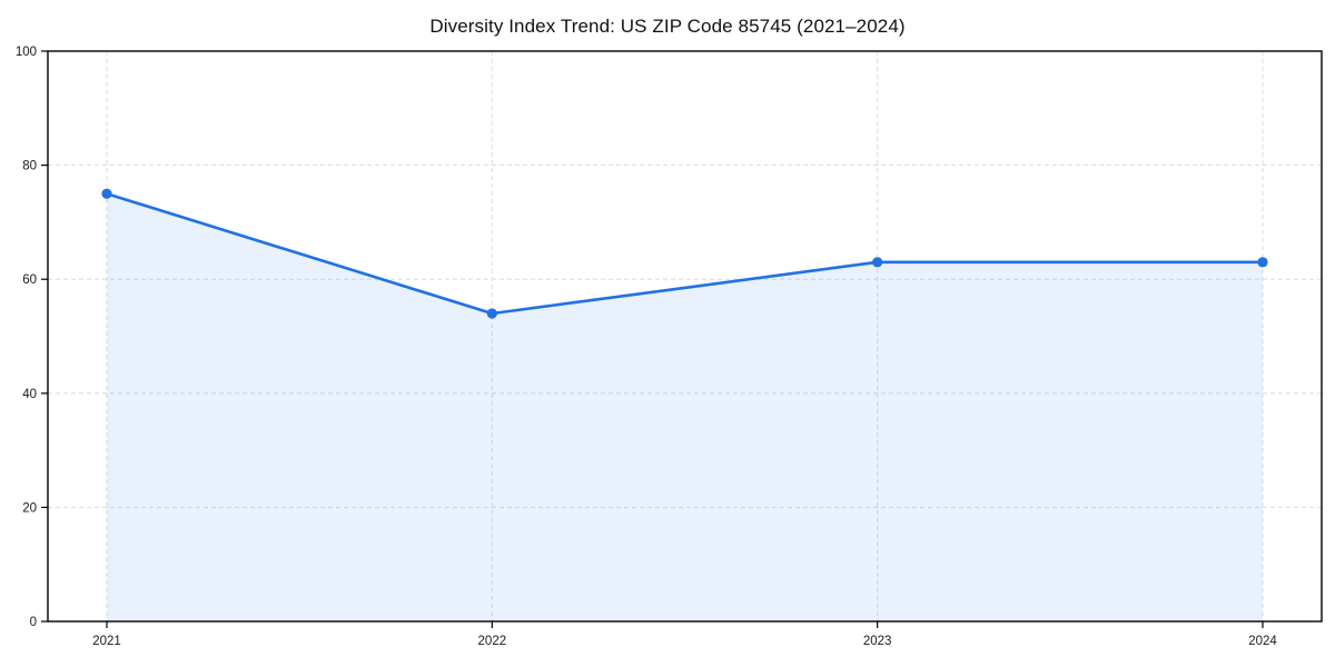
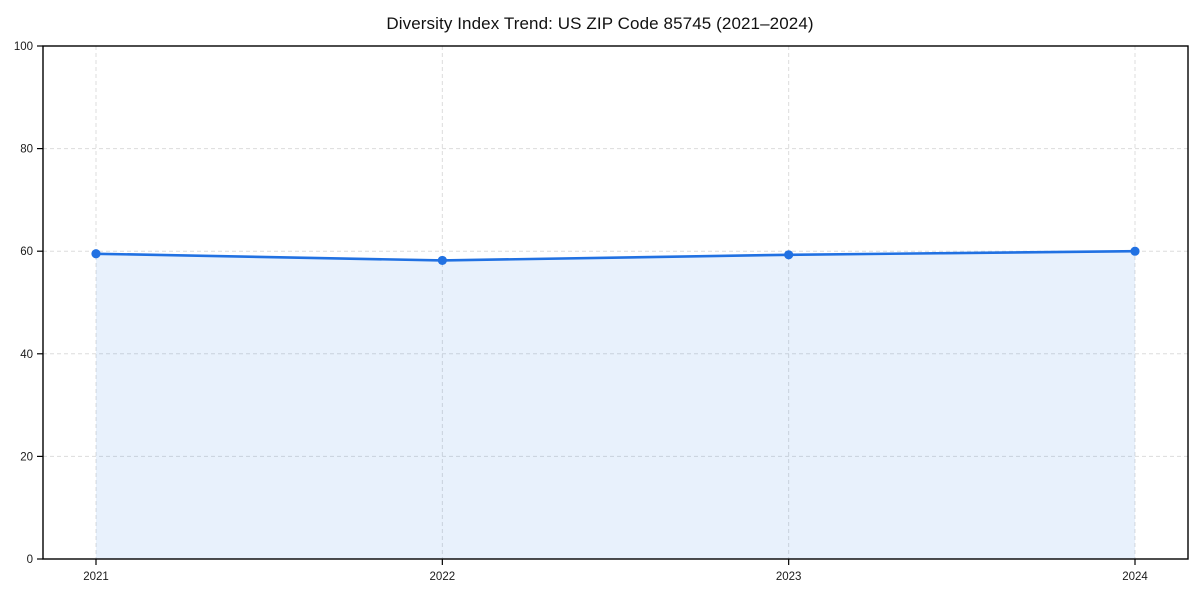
2021: 75 -> 60
2022: 54 -> 58
2023: 63 -> 59
2024: 63 -> 60
